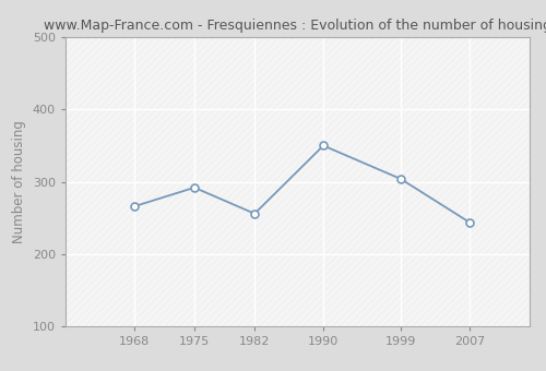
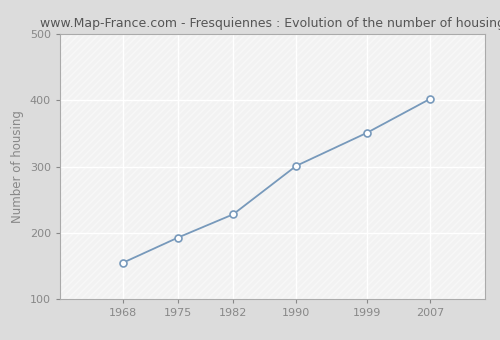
1968: 266 -> 155
1975: 292 -> 193
1982: 256 -> 228
1990: 350 -> 301
1999: 304 -> 351
2007: 244 -> 402
